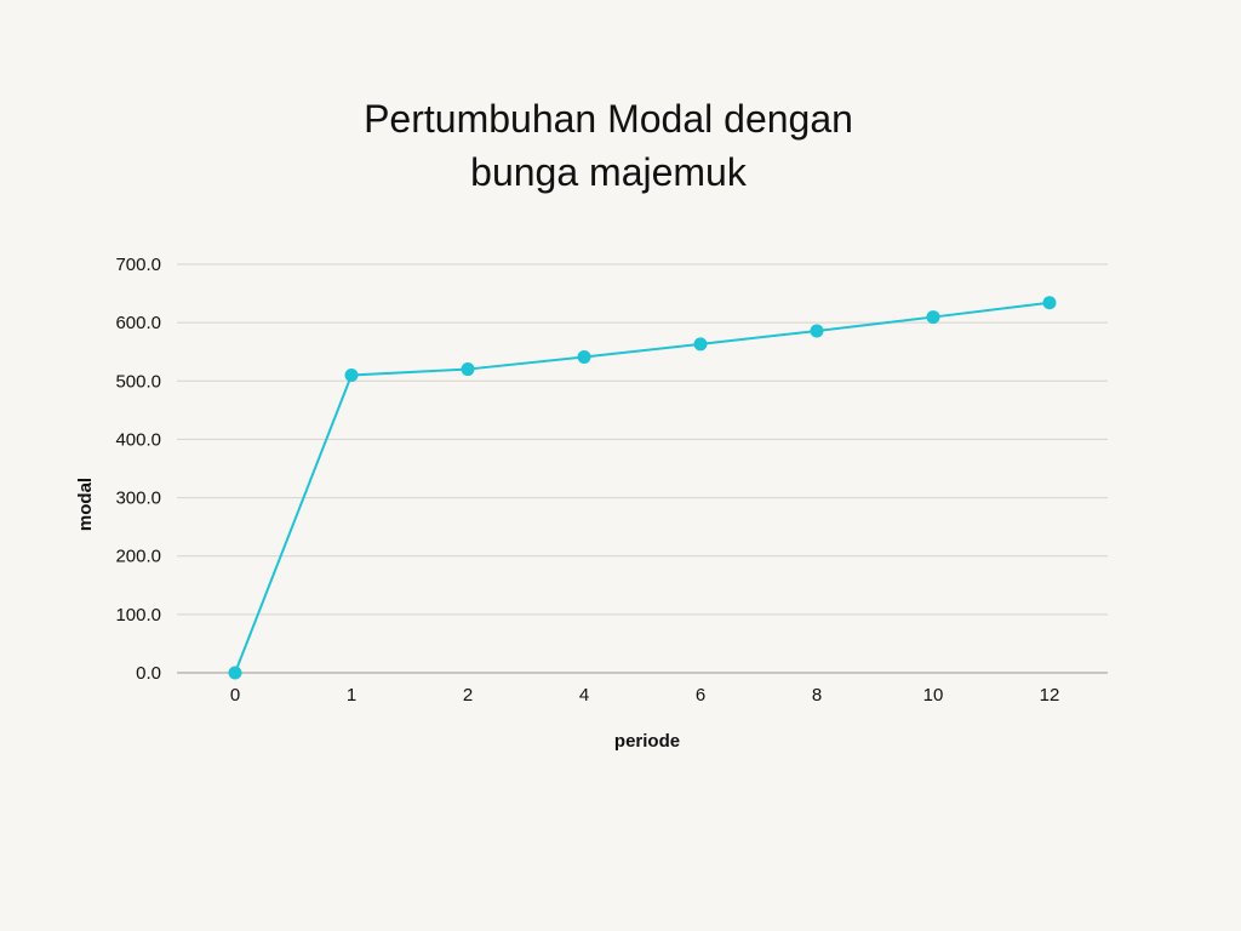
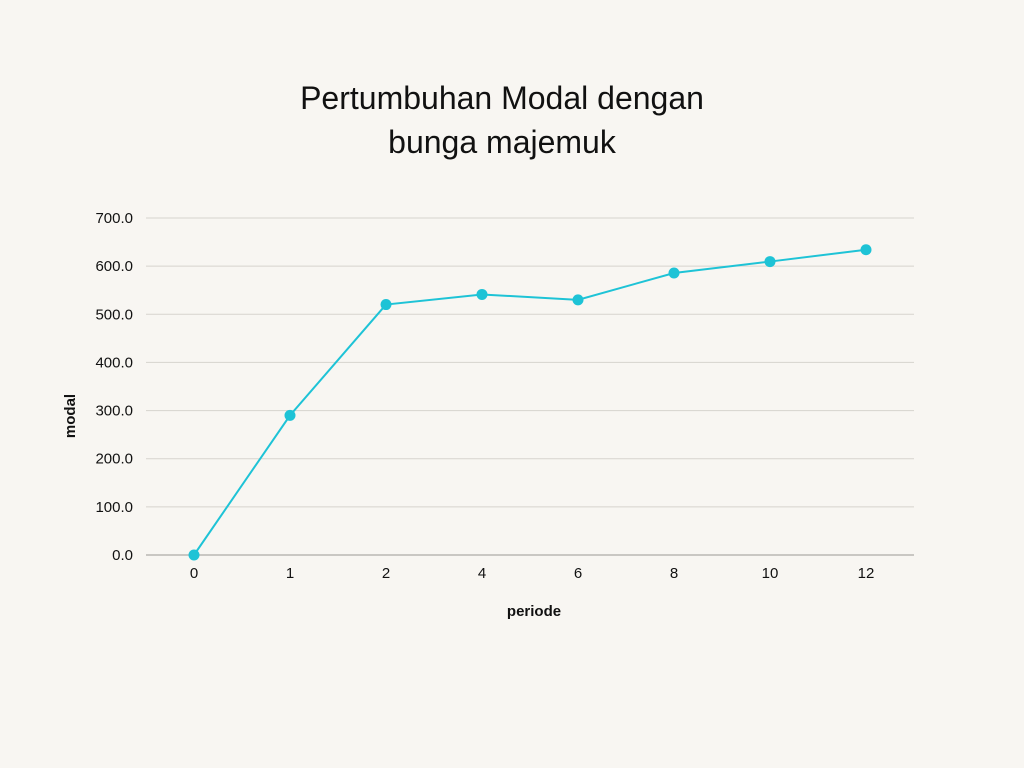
1: 510 -> 290
6: 560 -> 530
